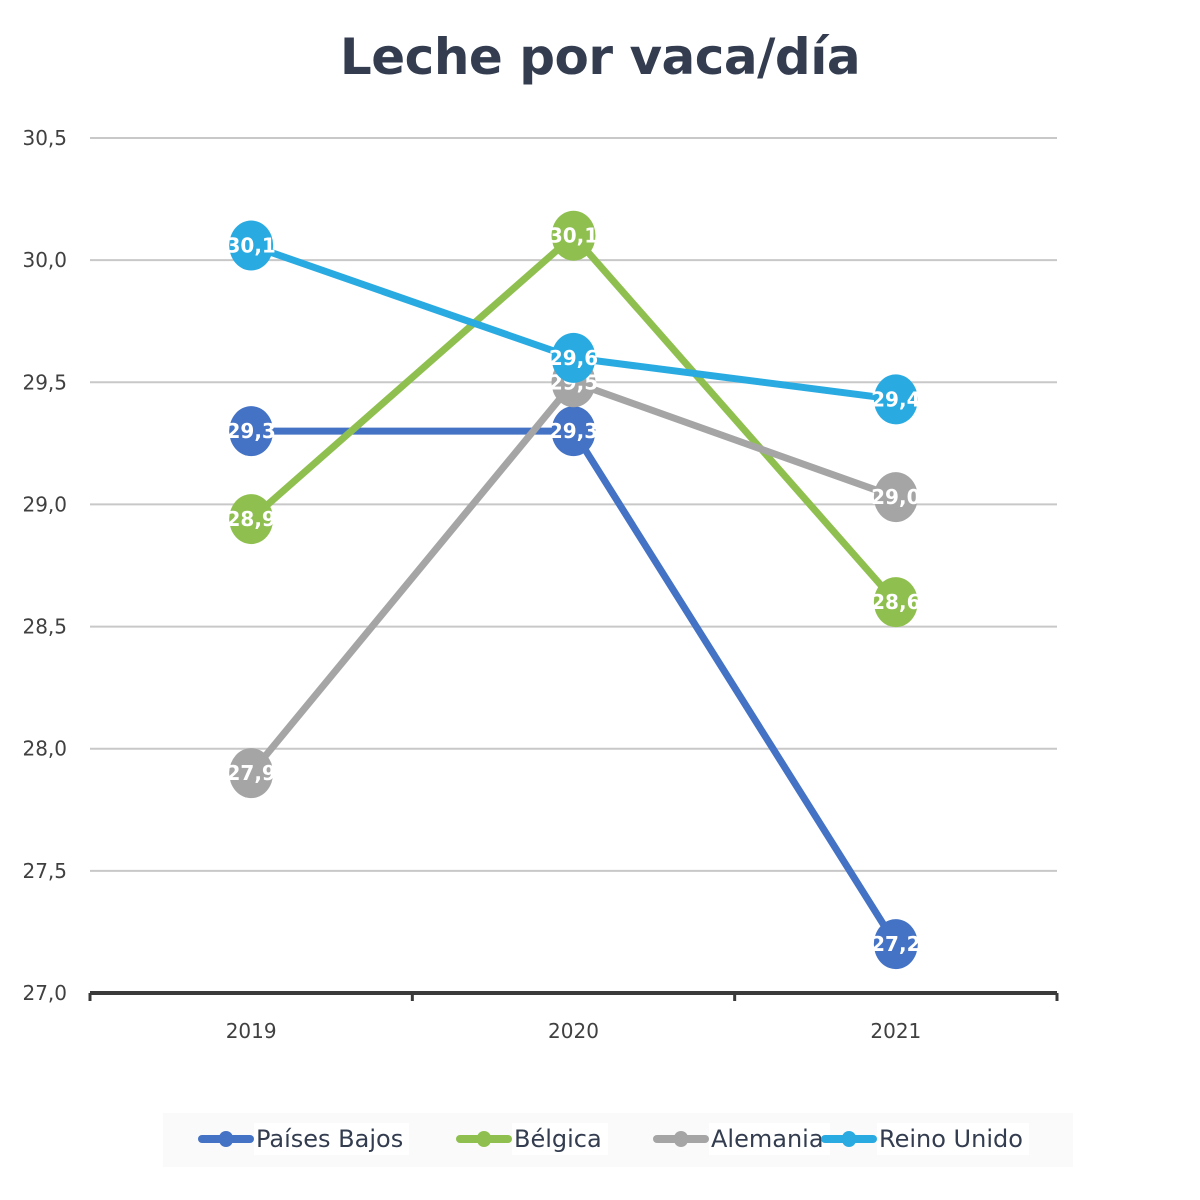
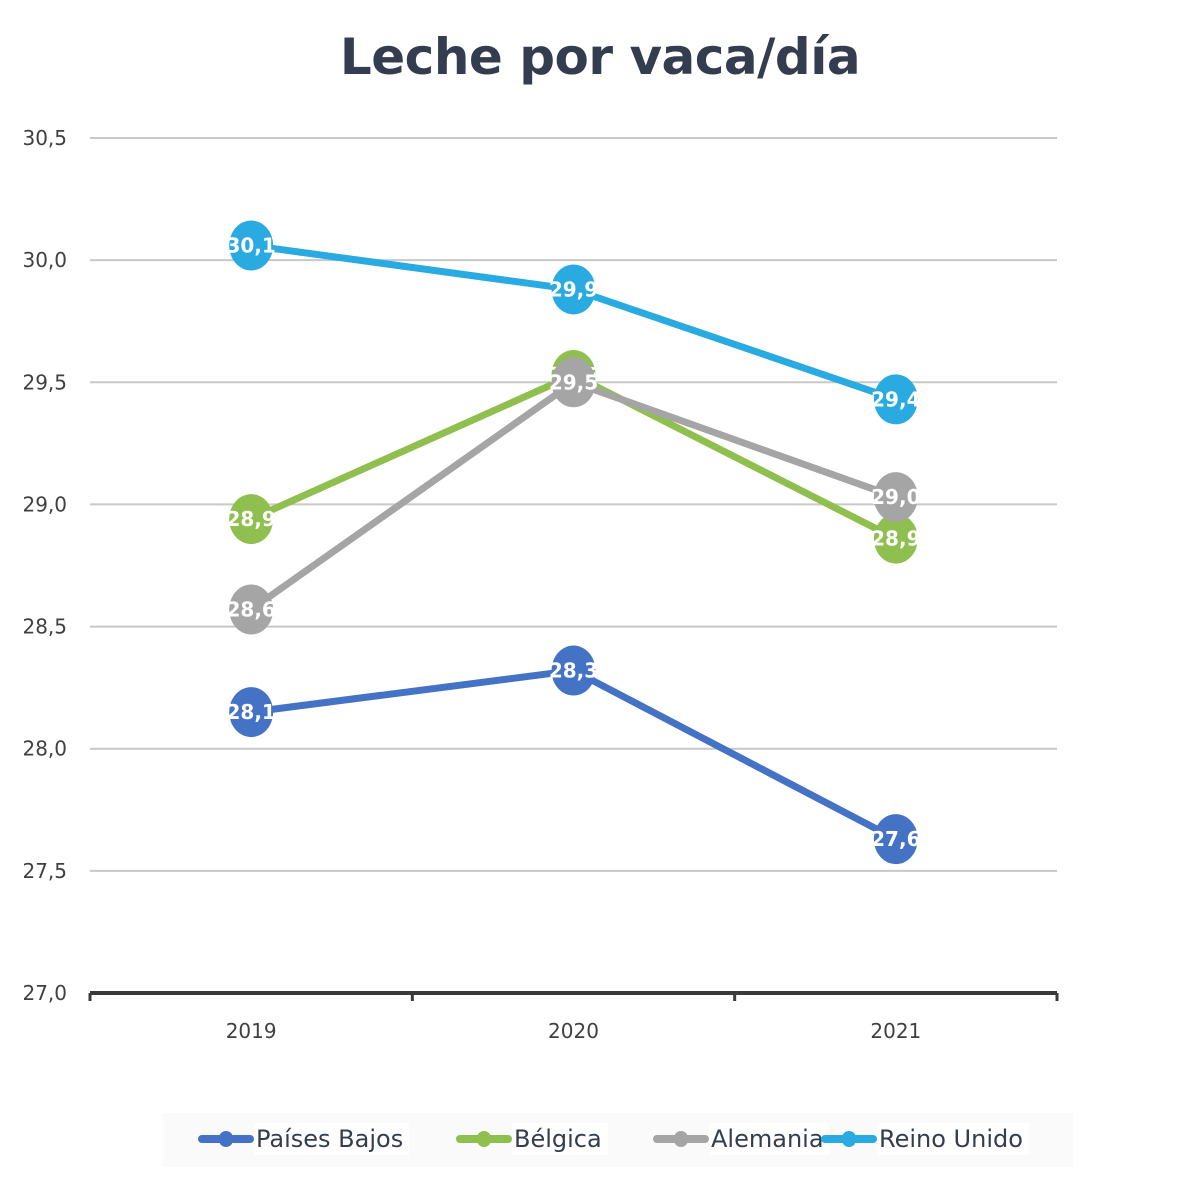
Países Bajos/2019: 29,3 -> 28,1
Alemania/2019: 27,9 -> 28,6
Países Bajos/2020: 29,3 -> 28,3
Bélgica/2020: 30,1 -> 29,5
Reino Unido/2020: 29,6 -> 29,9
Países Bajos/2021: 27,2 -> 27,6
Bélgica/2021: 28,6 -> 28,9
